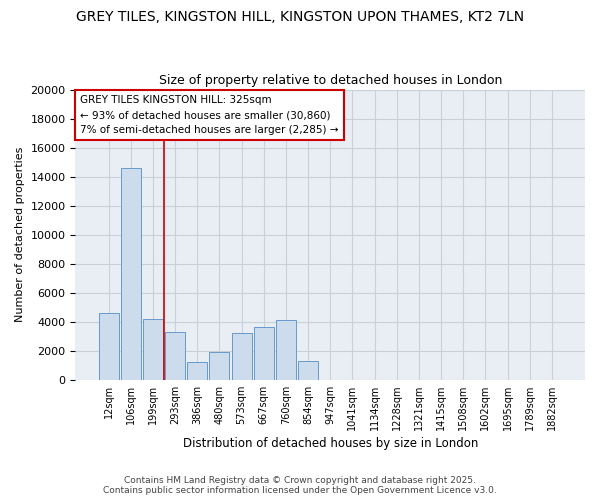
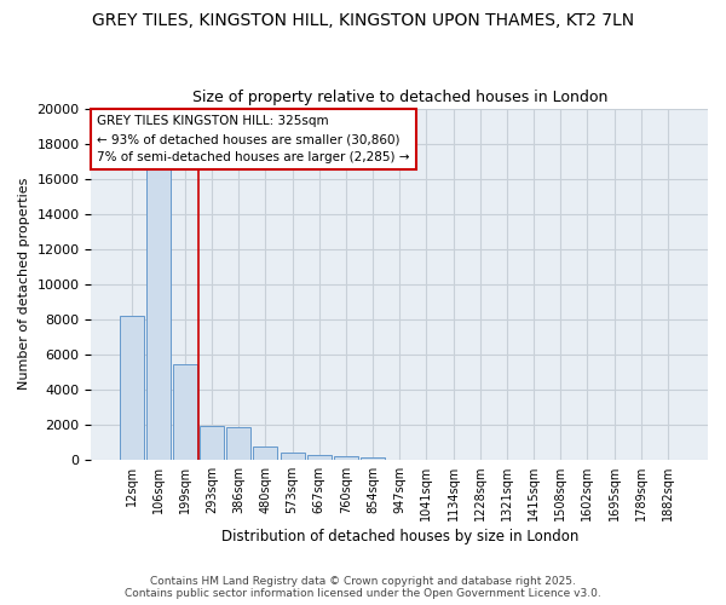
12sqm: 4600 -> 8200
106sqm: 14600 -> 16700
199sqm: 4200 -> 5400
293sqm: 3300 -> 1900
386sqm: 1200 -> 1800
480sqm: 1900 -> 800
573sqm: 3200 -> 400
667sqm: 3600 -> 300
760sqm: 4100 -> 200
854sqm: 1300 -> 200
